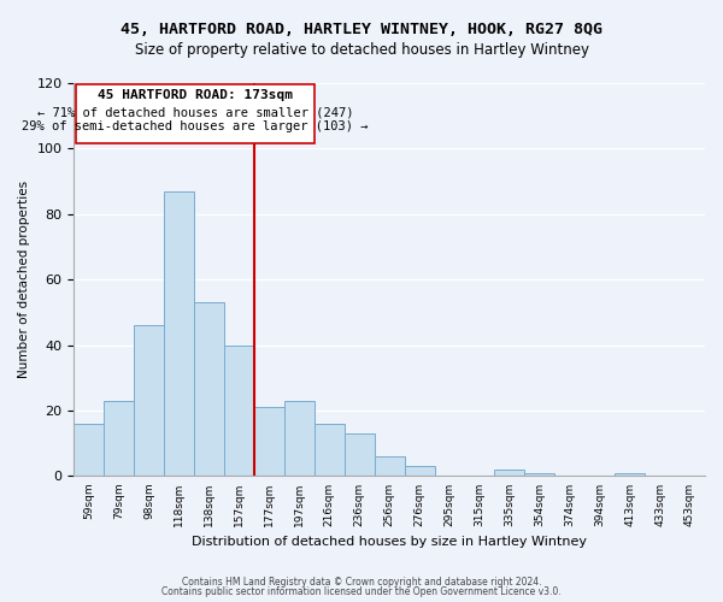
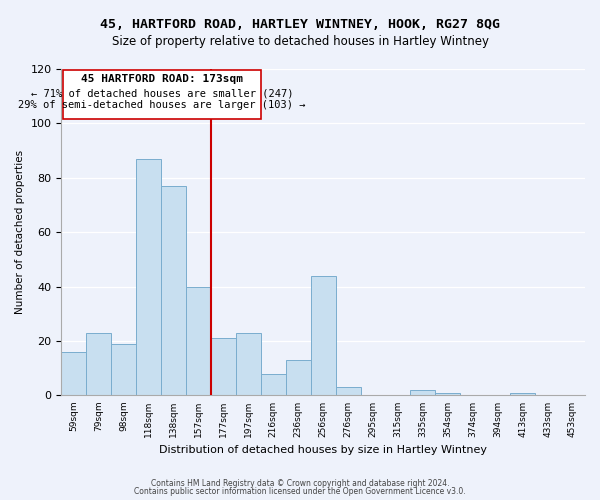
98sqm: 46 -> 19
138sqm: 53 -> 77
216sqm: 16 -> 8
256sqm: 6 -> 44
